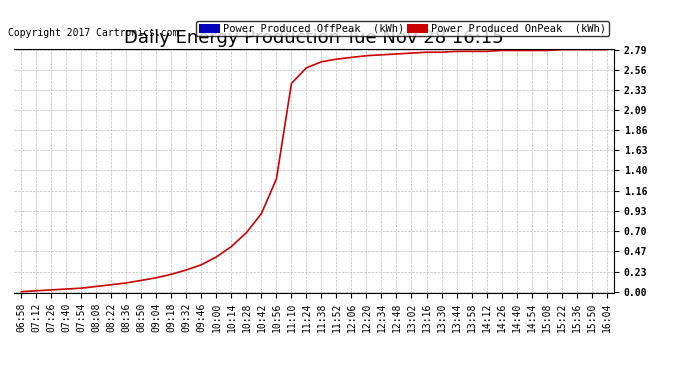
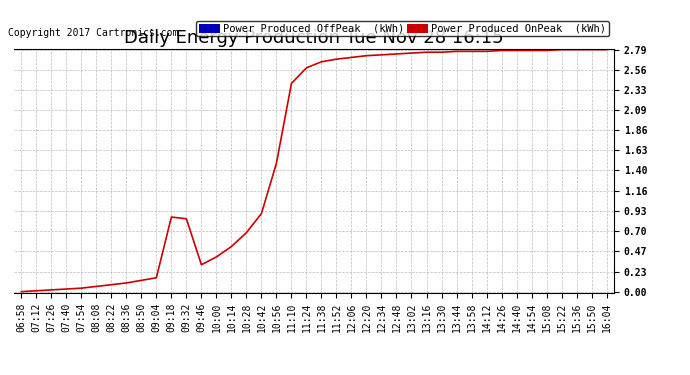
09:18: 0.20 -> 0.86
09:32: 0.25 -> 0.84
10:56: 1.30 -> 1.48
